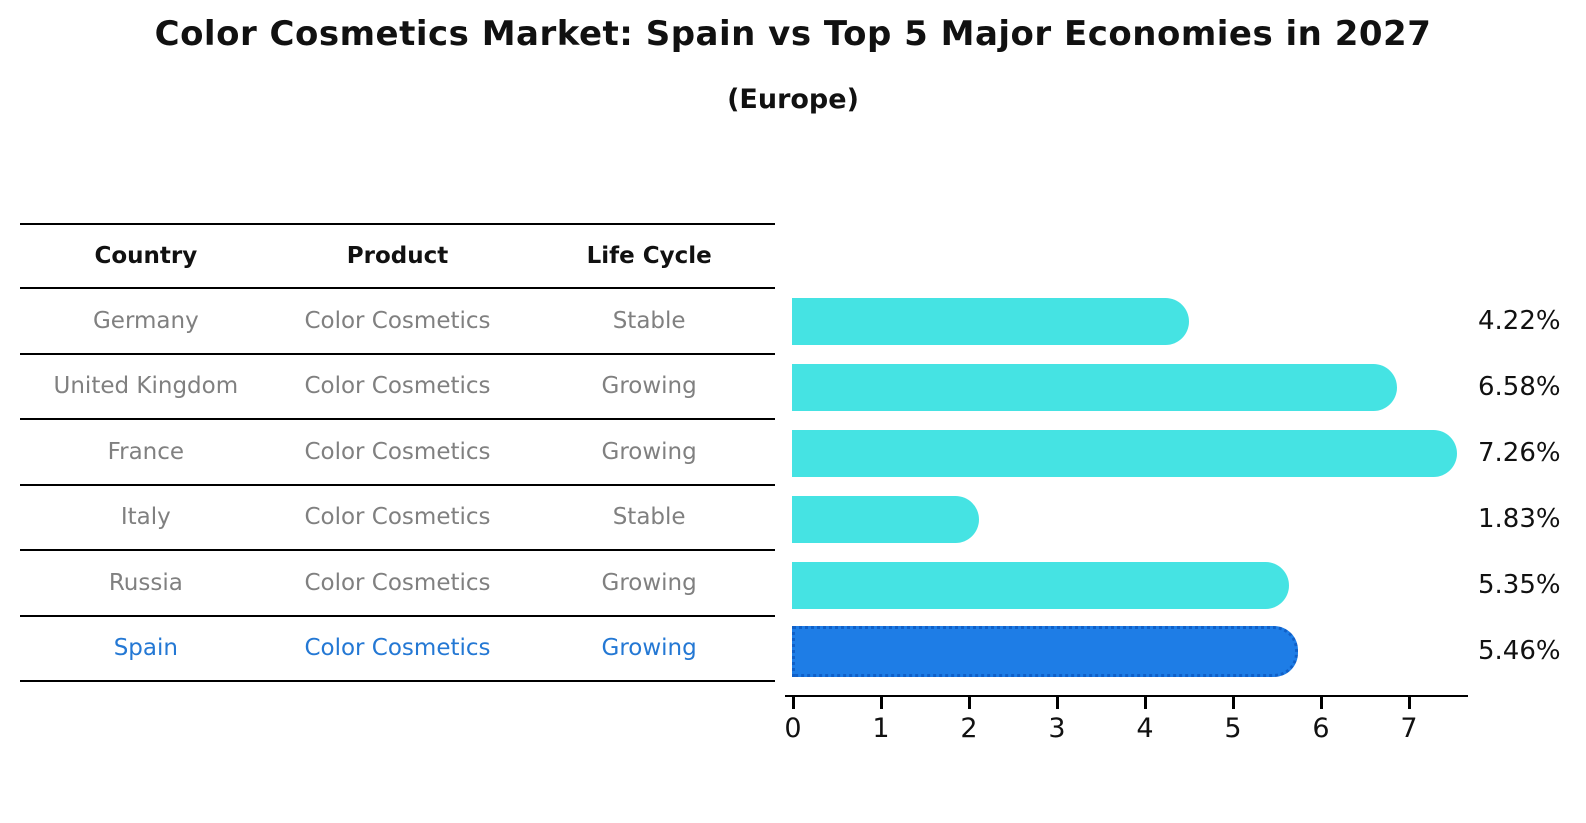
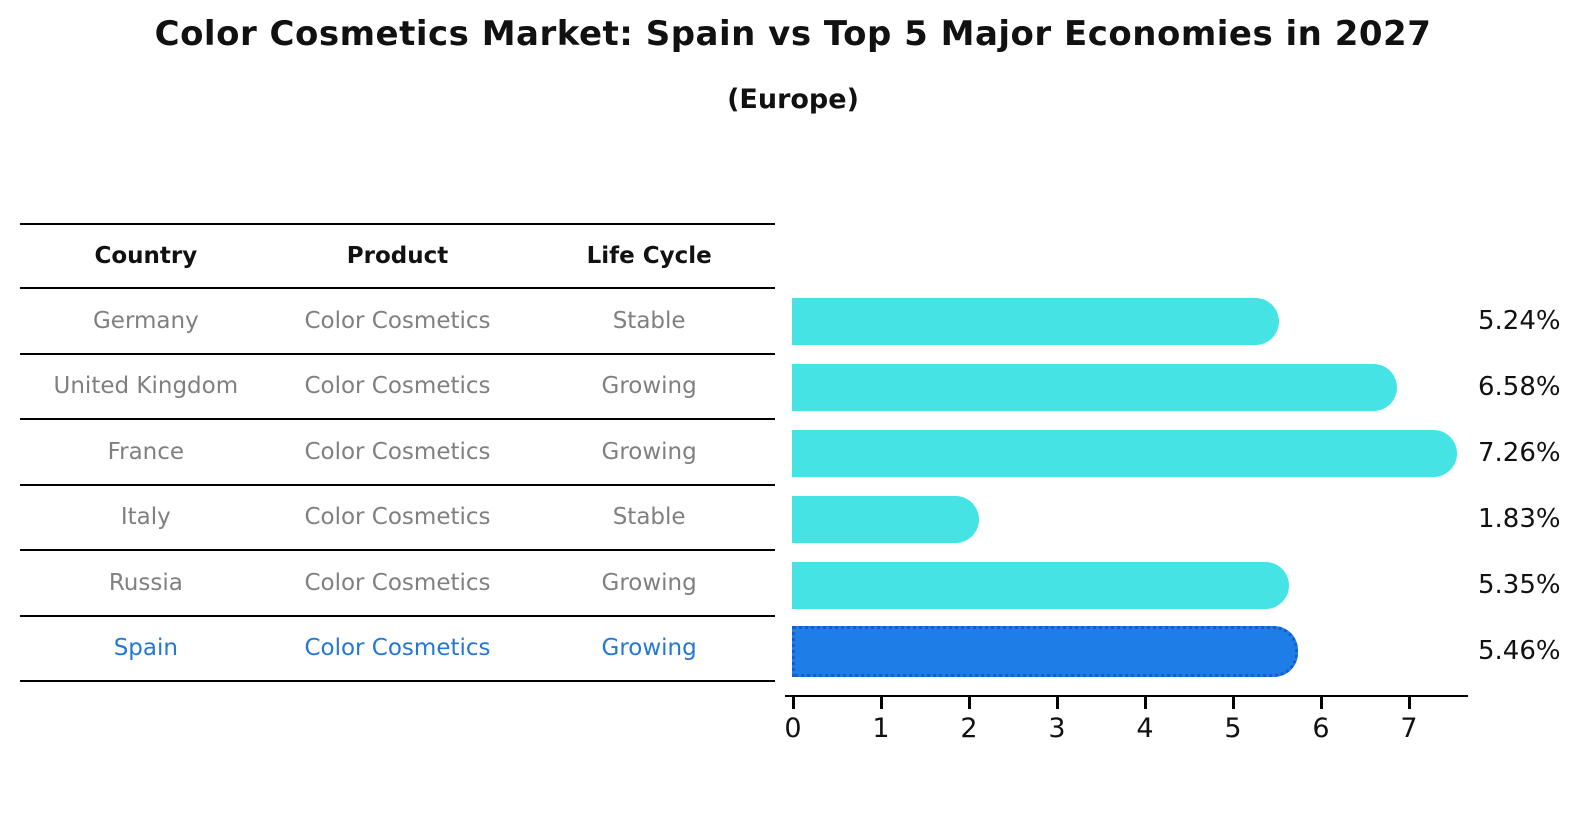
Germany: 4.22% -> 5.24%
